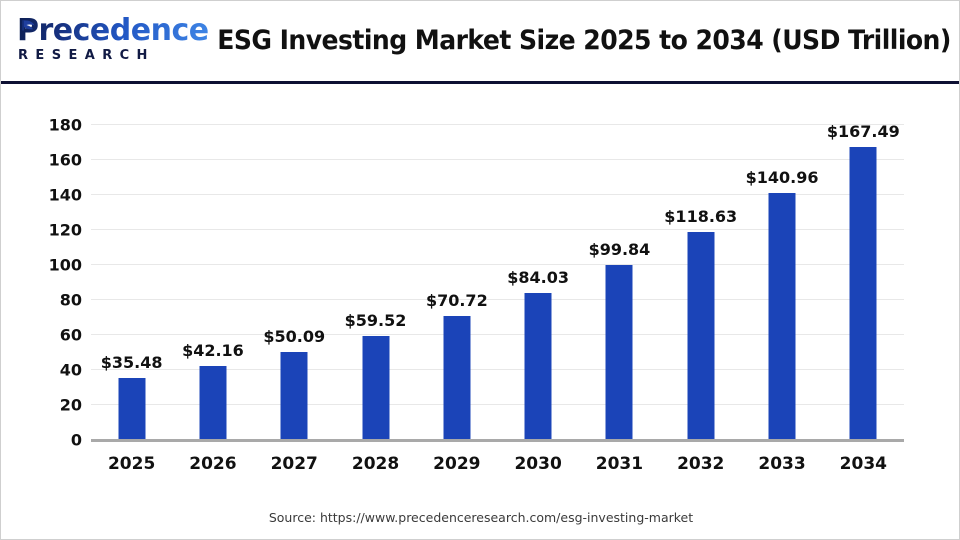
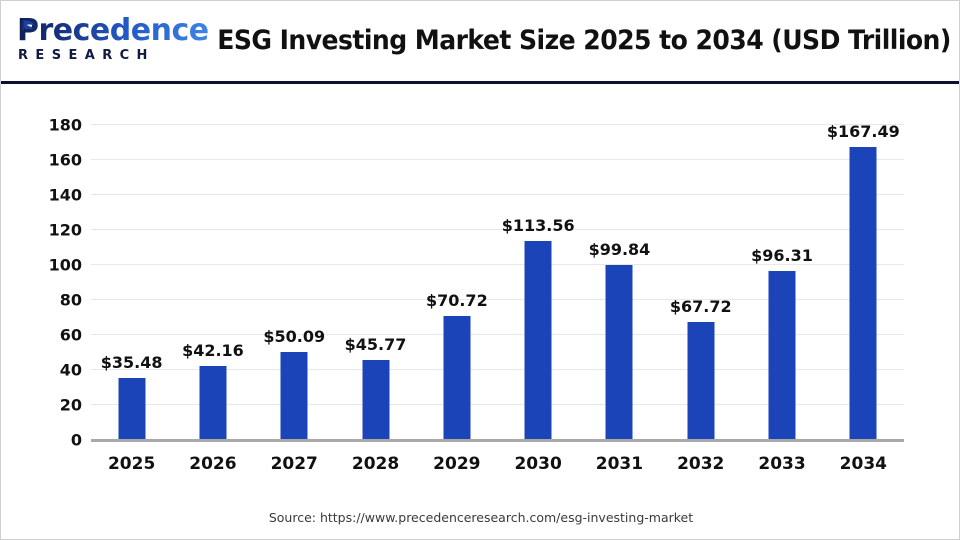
2028: $59.52 -> $45.77
2030: $84.03 -> $113.56
2032: $118.63 -> $67.72
2033: $140.96 -> $96.31
